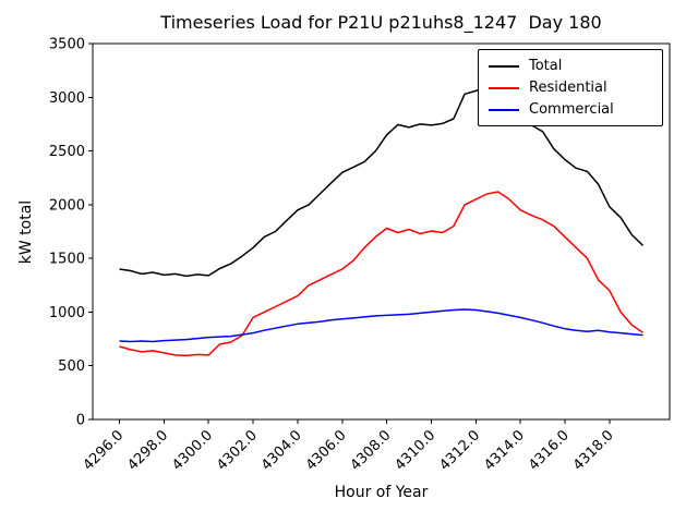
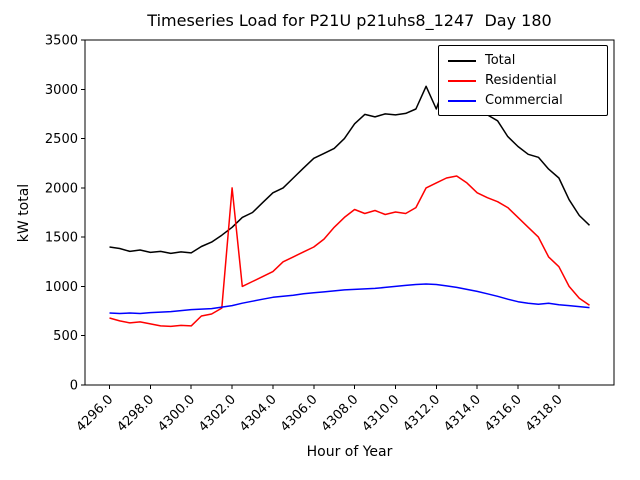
Residential/4302.0: 1000 -> 2000
Total/4312.0: 3100 -> 2800
Total/4318.0: 2000 -> 2100
